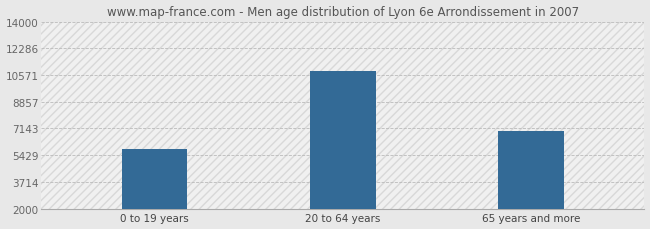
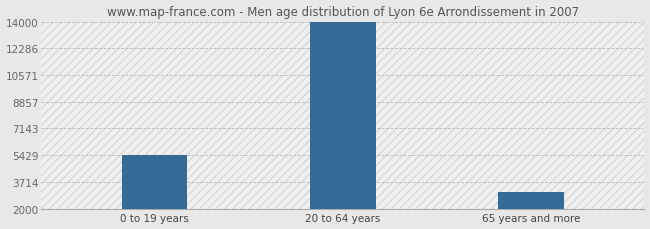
0 to 19 years: 5800 -> 5400
20 to 64 years: 10800 -> 14000
65 years and more: 7000 -> 3000
